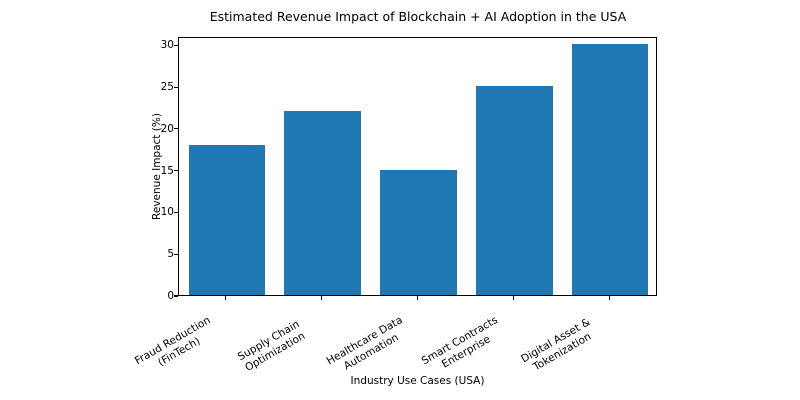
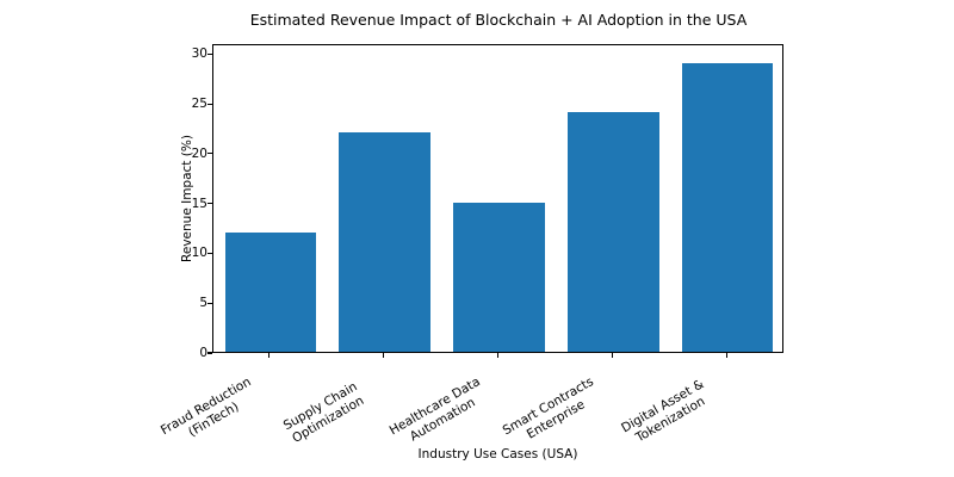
Fraud Reduction (FinTech): 18 -> 12
Smart Contracts Enterprise: 25 -> 24
Digital Asset & Tokenization: 30 -> 29
